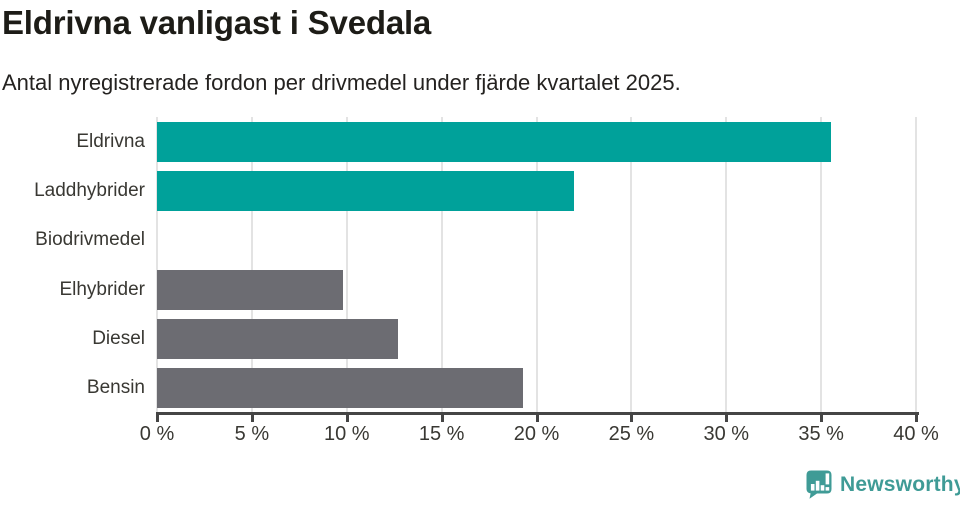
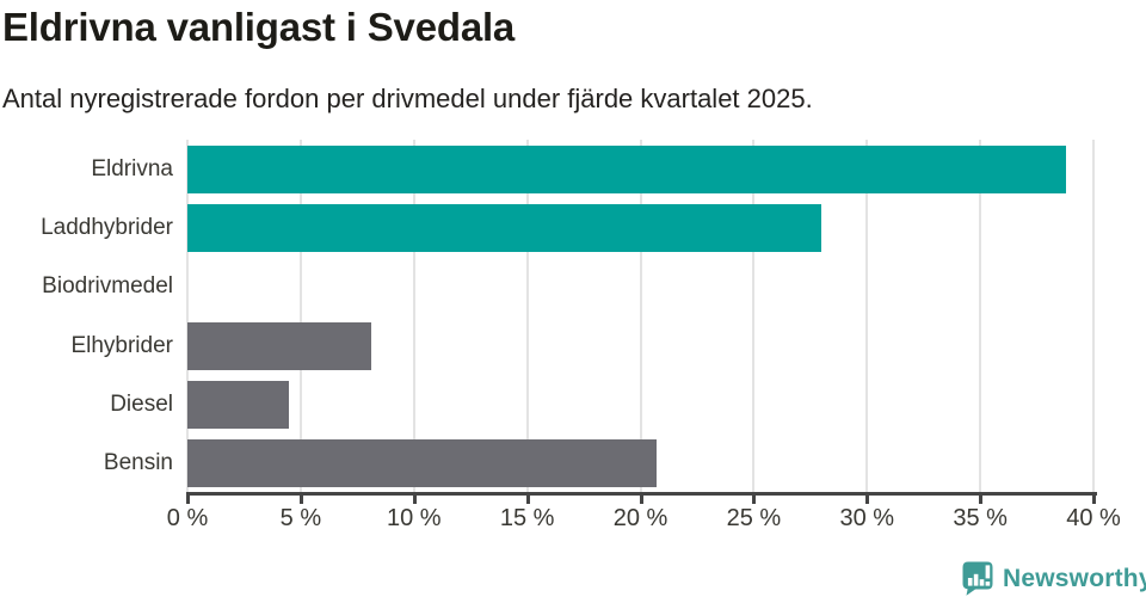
Eldrivna: 35.5% -> 38.8%
Laddhybrider: 22.0% -> 28.0%
Elhybrider: 9.8% -> 8.1%
Diesel: 12.7% -> 4.5%
Bensin: 19.3% -> 20.7%
